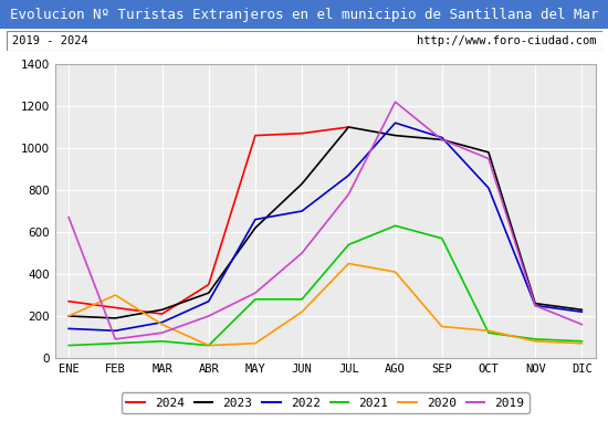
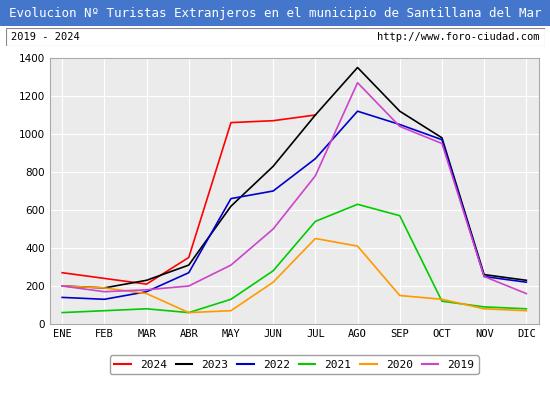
2019/ENE: 670 -> 200
2020/FEB: 300 -> 190
2019/FEB: 90 -> 170
2019/MAR: 120 -> 180
2021/MAY: 280 -> 130
2023/AGO: 1060 -> 1350
2019/AGO: 1220 -> 1270
2023/SEP: 1040 -> 1120
2022/OCT: 810 -> 970
